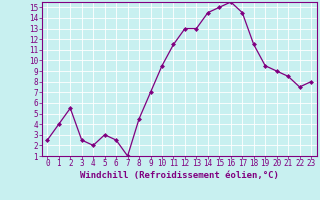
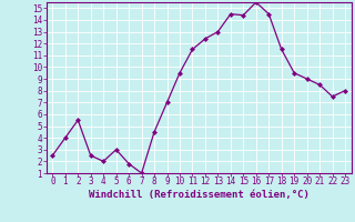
6: 2.5 -> 1.8
12: 13.0 -> 12.4
15: 15.0 -> 14.4
